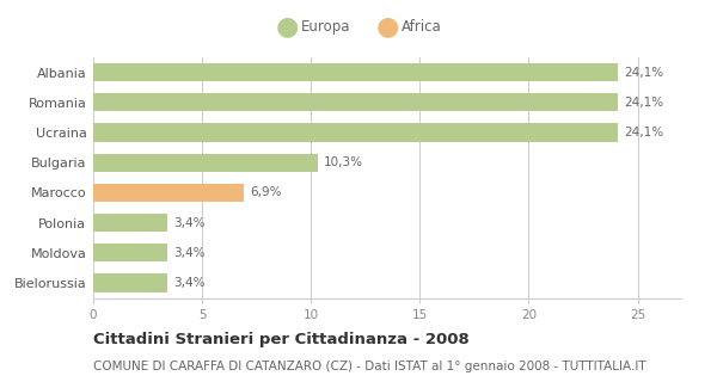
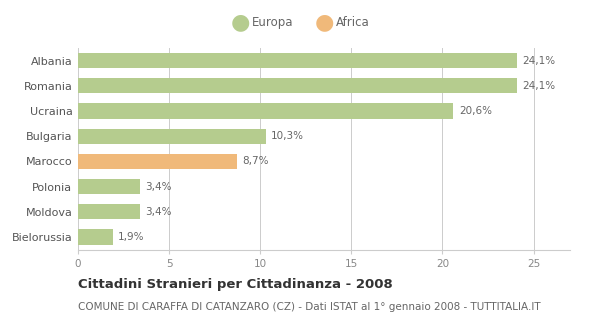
Ucraina: 24,1% -> 20,6%
Marocco: 6,9% -> 8,7%
Bielorussia: 3,4% -> 1,9%
